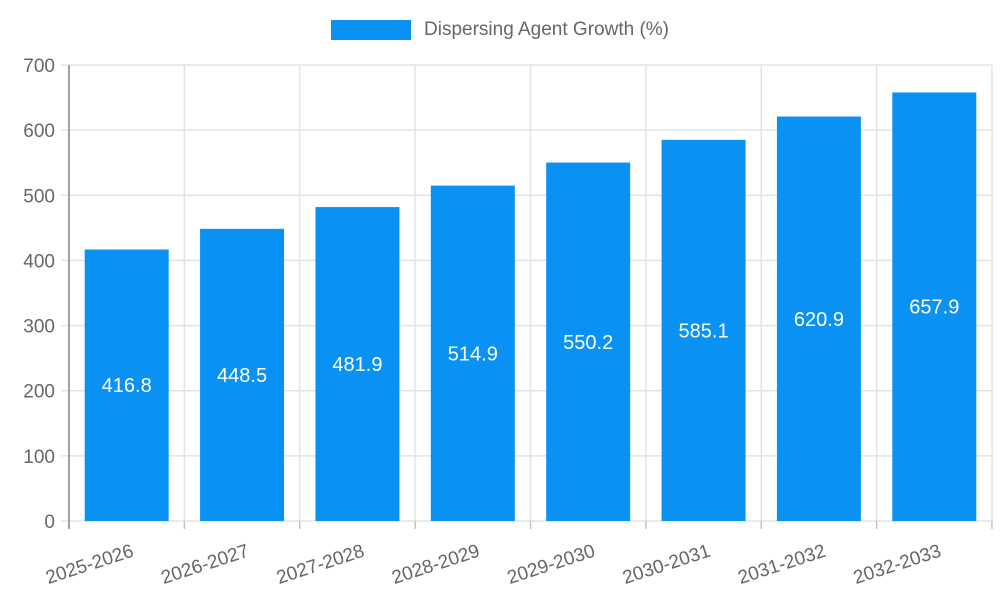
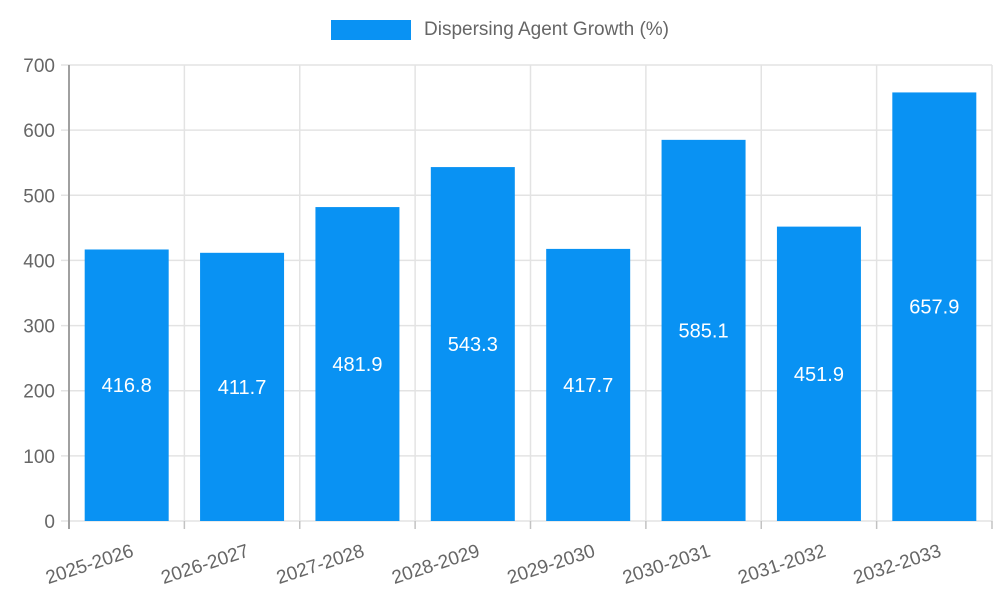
2026-2027: 448.5 -> 411.7
2028-2029: 514.9 -> 543.3
2029-2030: 550.2 -> 417.7
2031-2032: 620.9 -> 451.9
